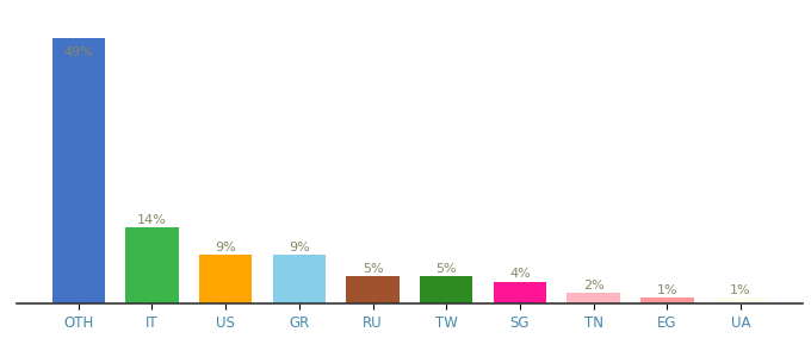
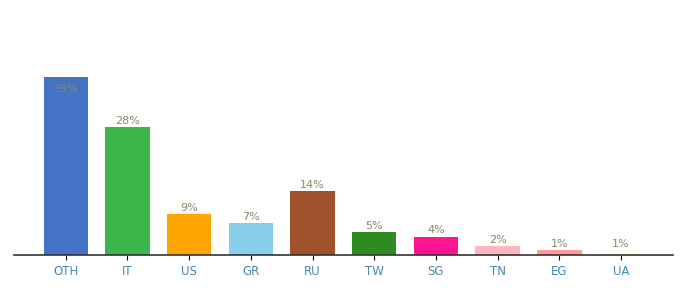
OTH: 49% -> 39%
IT: 14% -> 28%
GR: 9% -> 7%
RU: 5% -> 14%
